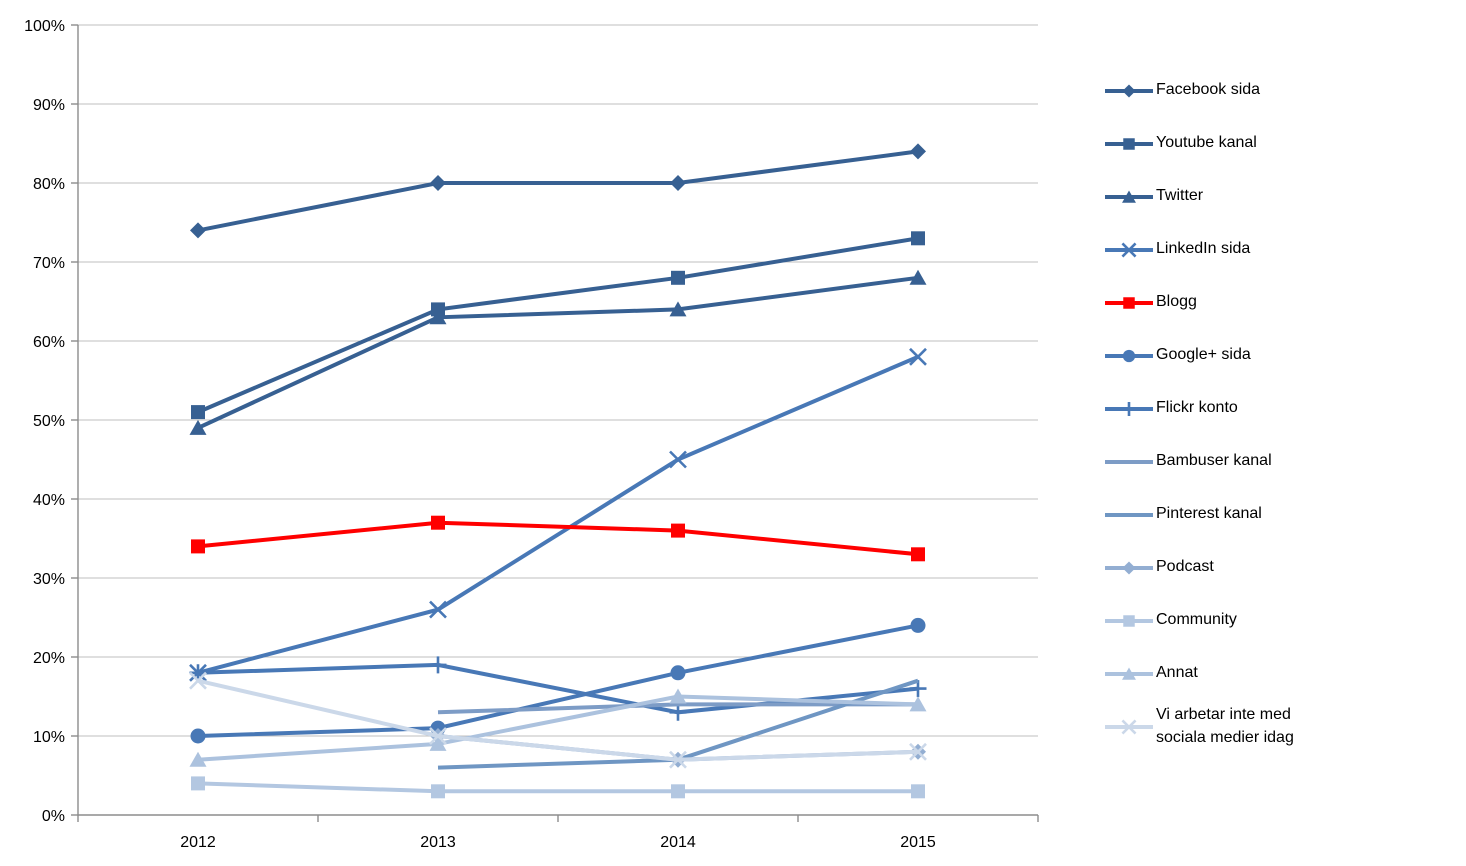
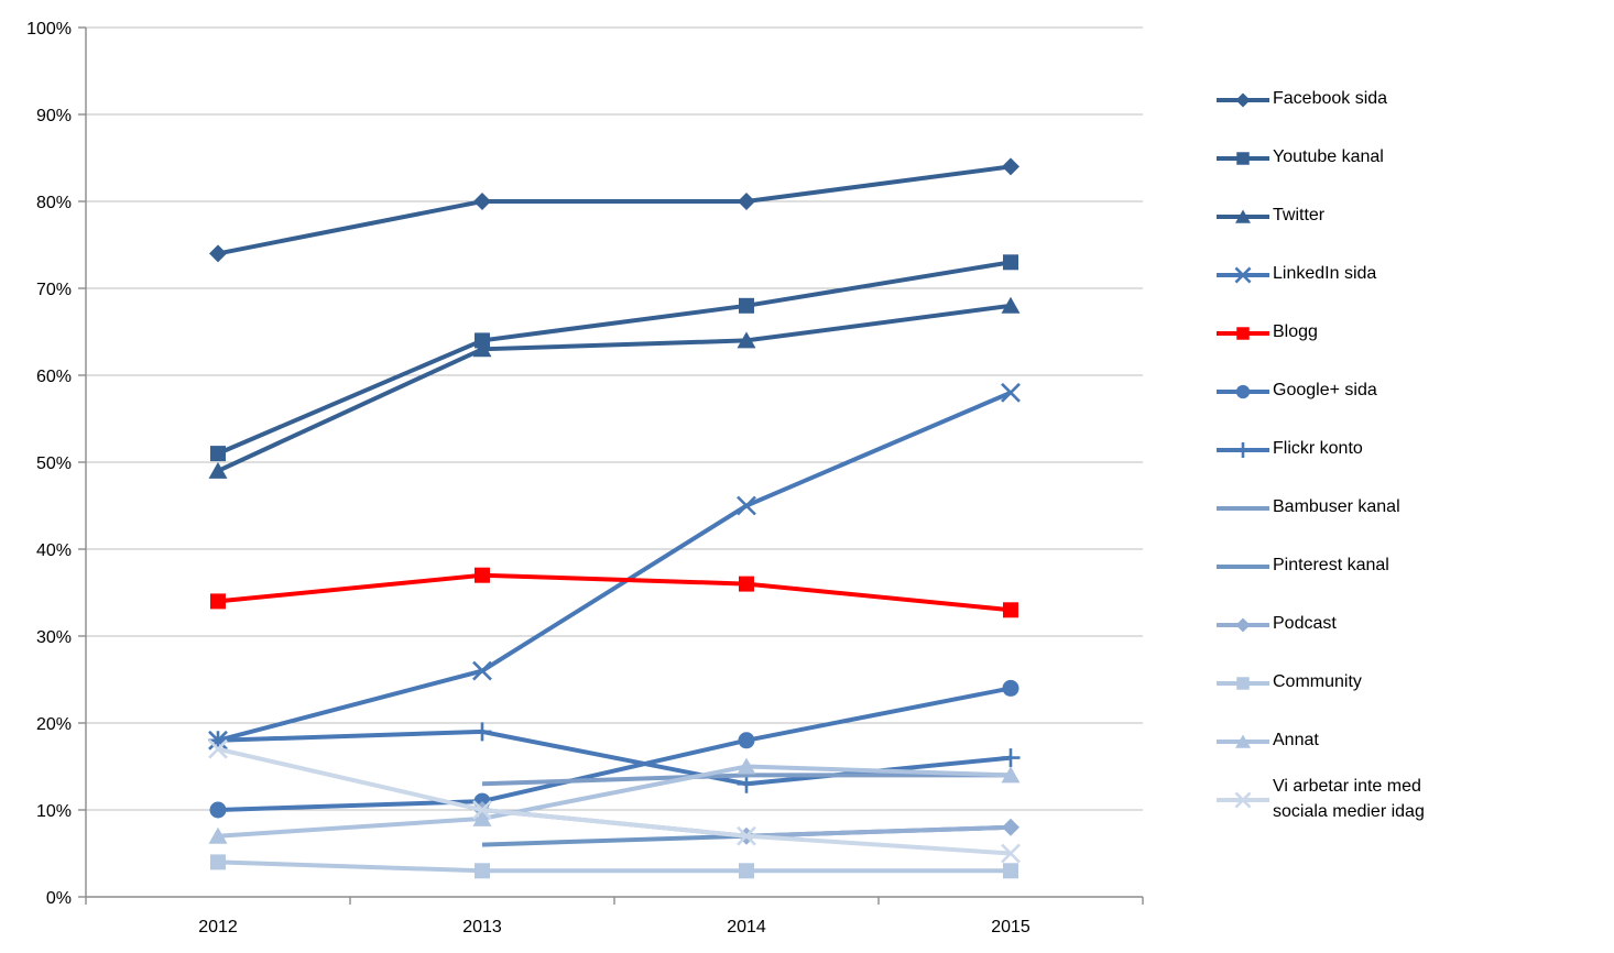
Pinterest kanal/2015: 17% -> 8%
Vi arbetar inte med sociala medier idag/2015: 8% -> 5%
